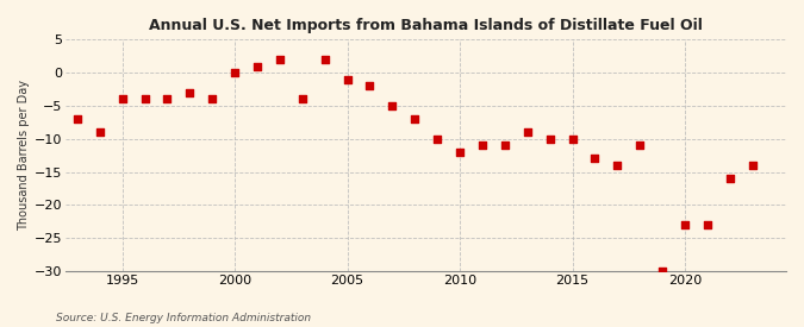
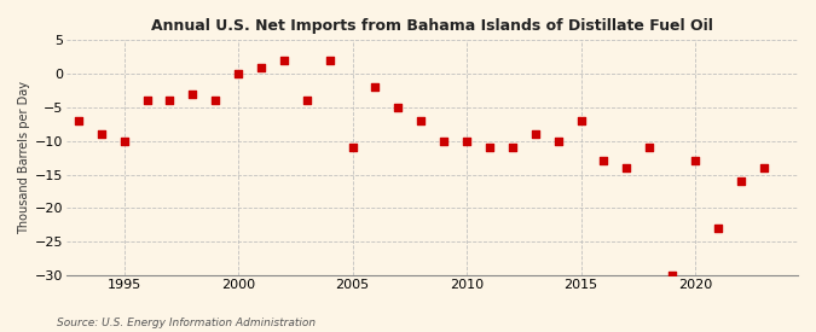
1995: -4 -> -10
2005: -1 -> -11
2010: -12 -> -10
2015: -10 -> -7
2020: -23 -> -13
